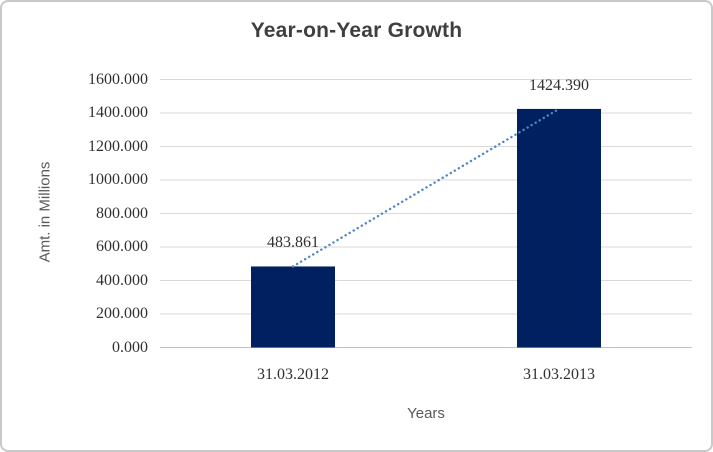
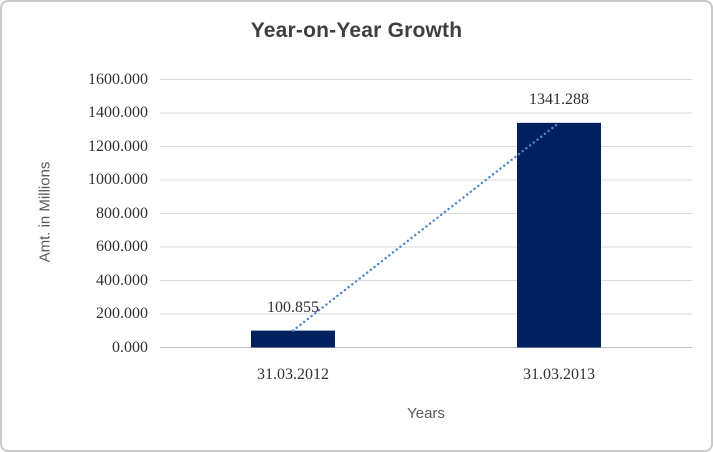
31.03.2012: 483.861 -> 100.855
31.03.2013: 1424.390 -> 1341.288
